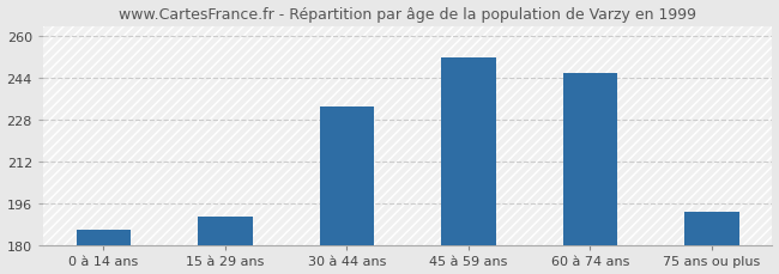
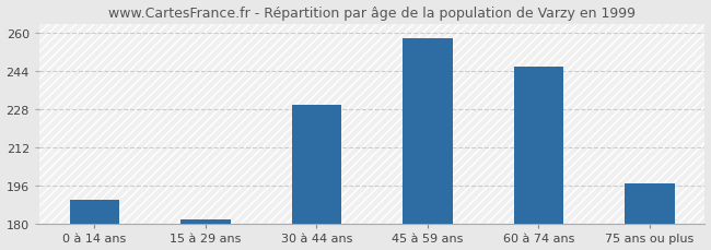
0 à 14 ans: 186 -> 190
15 à 29 ans: 191 -> 182
30 à 44 ans: 233 -> 230
45 à 59 ans: 252 -> 258
75 ans ou plus: 193 -> 197
